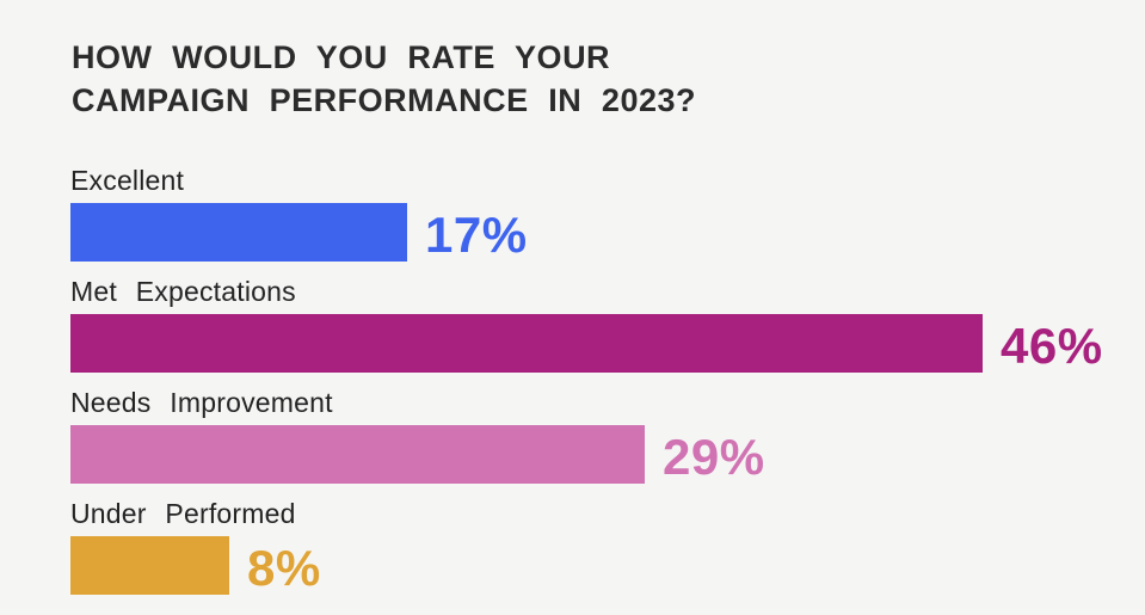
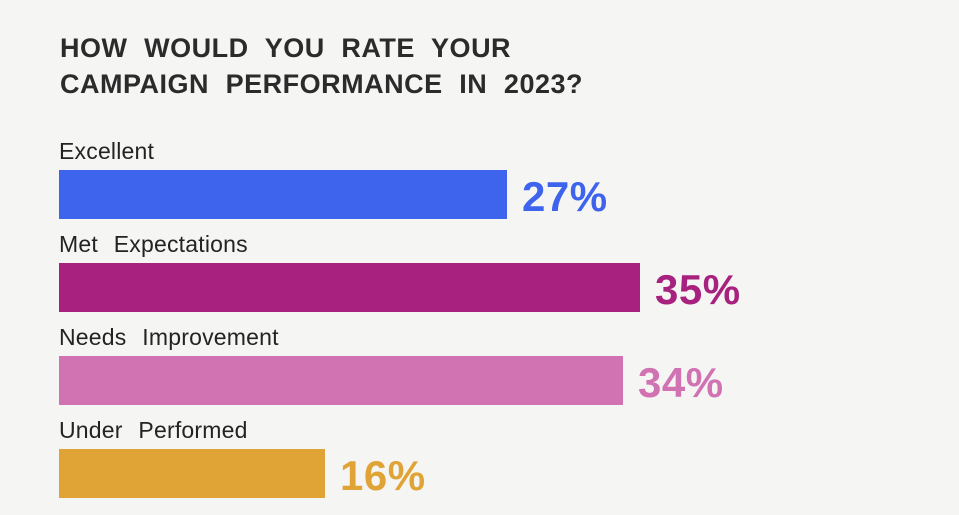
Excellent: 17% -> 27%
Met Expectations: 46% -> 35%
Needs Improvement: 29% -> 34%
Under Performed: 8% -> 16%
